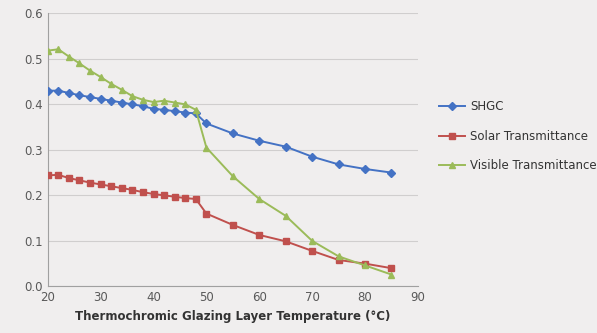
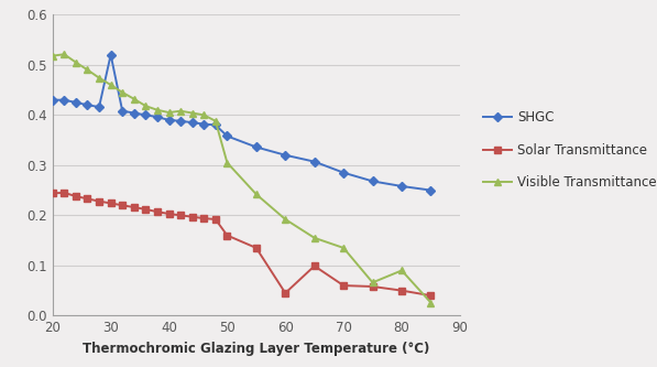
SHGC/30: 0.412 -> 0.520
Solar Transmittance/60: 0.113 -> 0.045
Solar Transmittance/70: 0.078 -> 0.060
Visible Transmittance/70: 0.100 -> 0.135
Visible Transmittance/80: 0.046 -> 0.090
